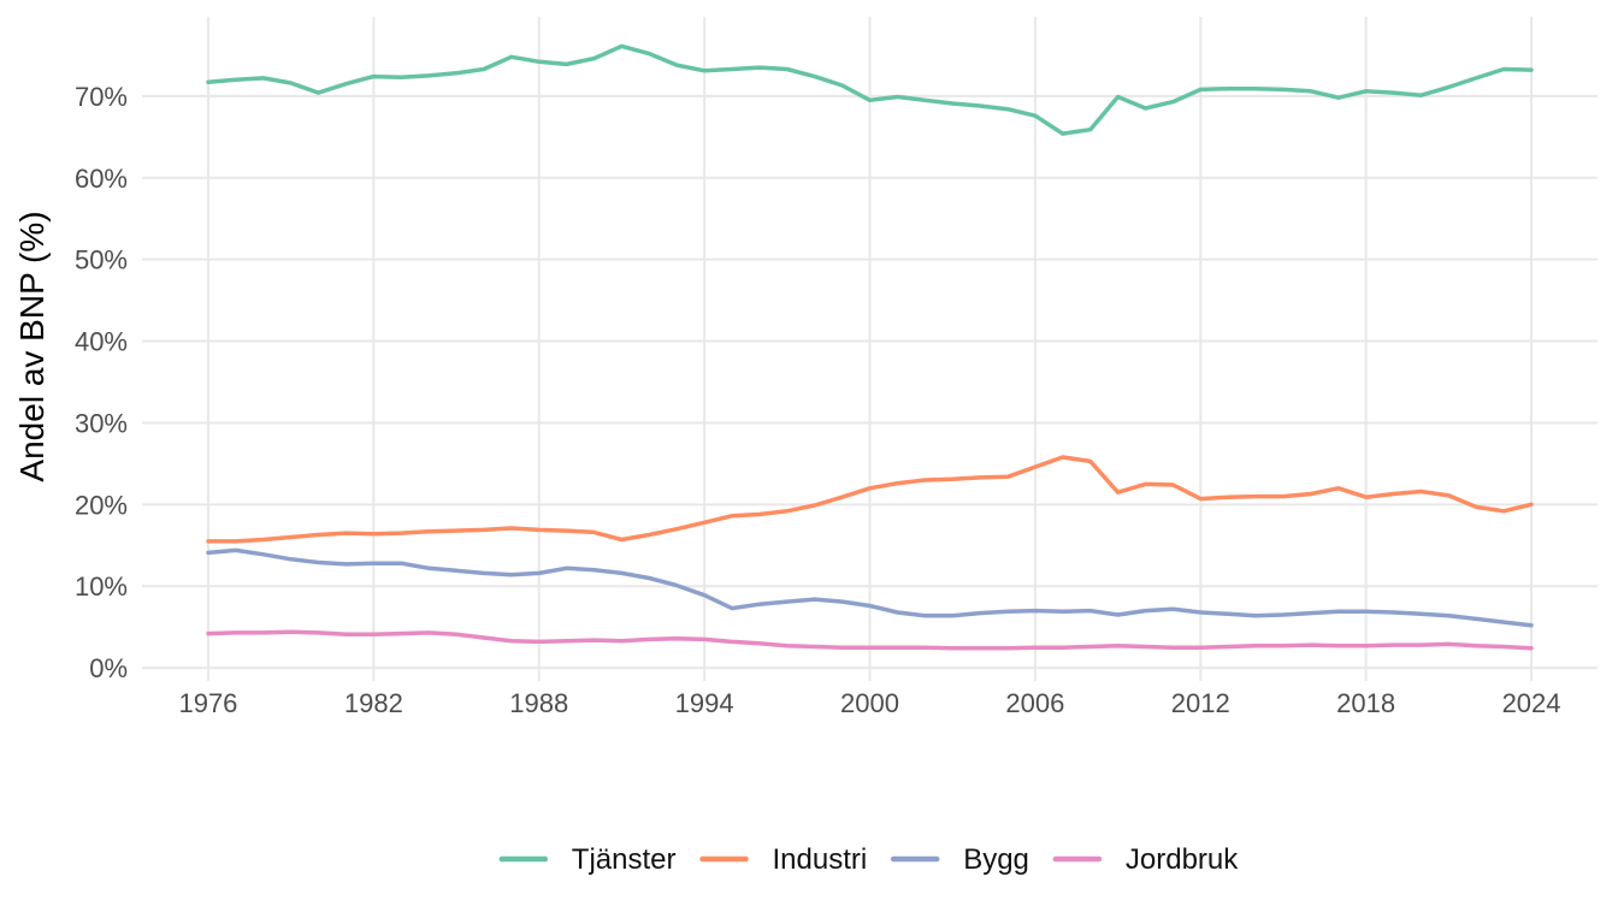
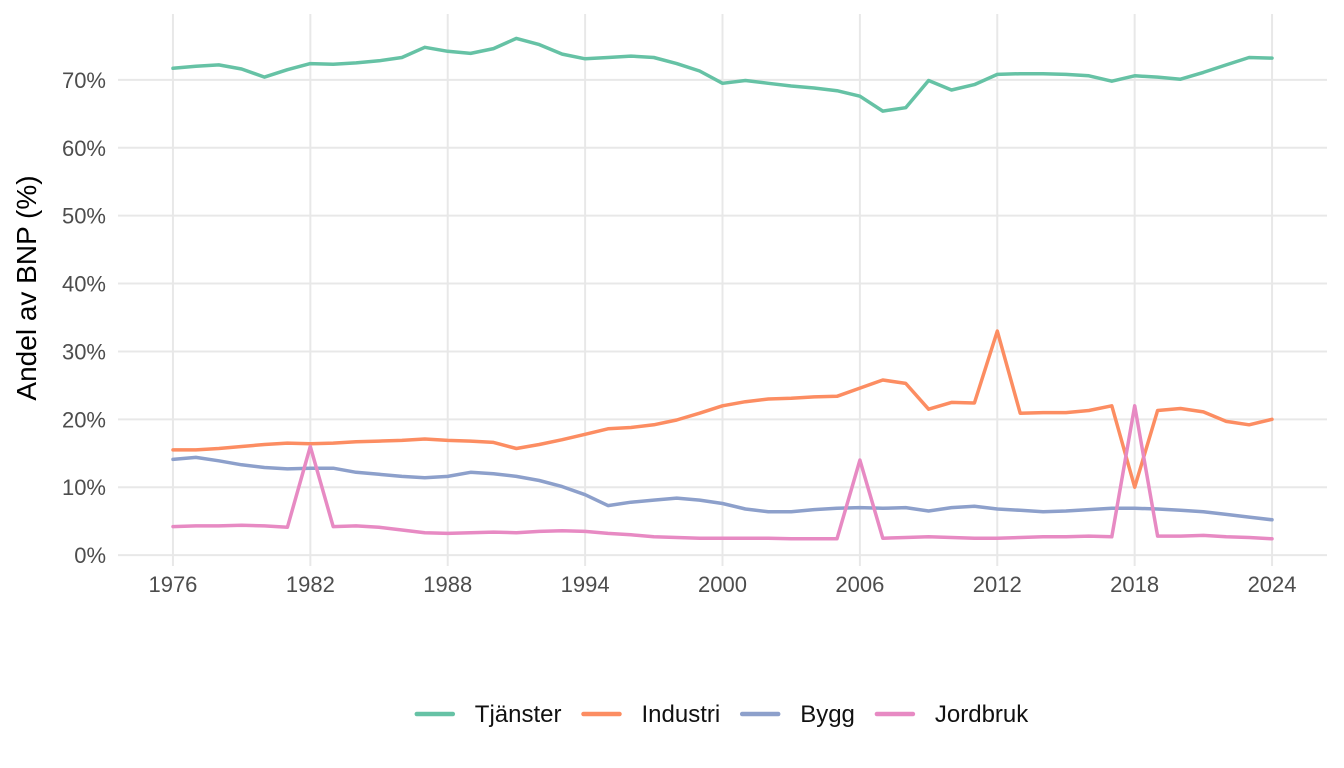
Jordbruk/1982: 4% -> 16%
Jordbruk/2006: 2% -> 14%
Industri/2012: 21% -> 33%
Industri/2018: 21% -> 10%
Jordbruk/2018: 3% -> 22%
